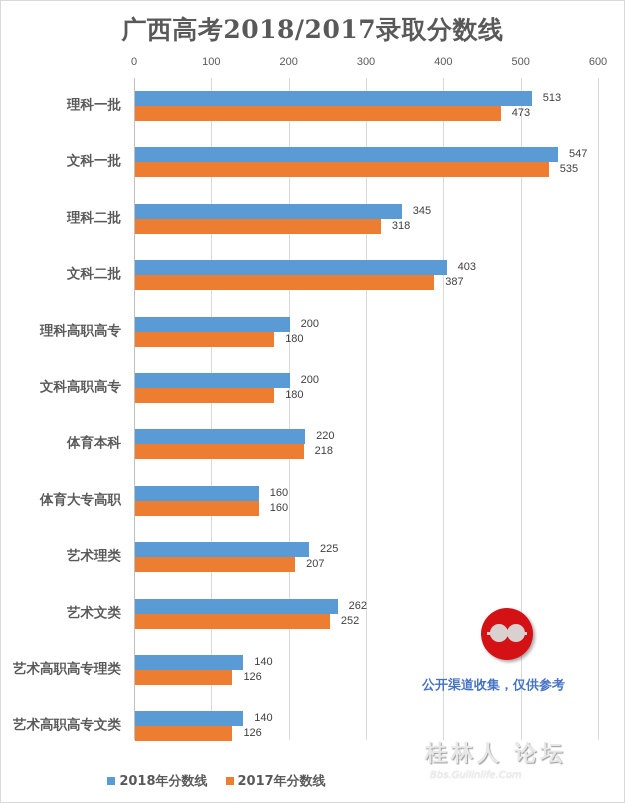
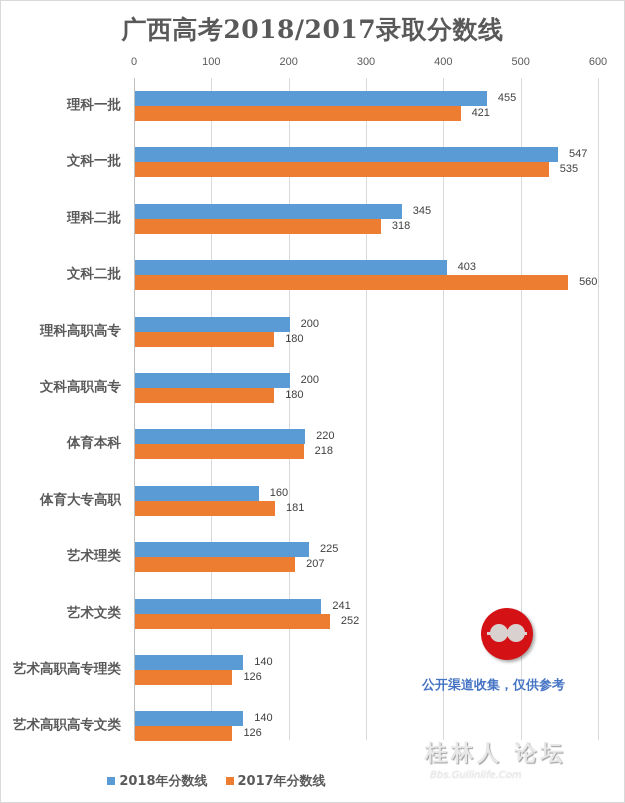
2018年分数线/理科一批: 513 -> 455
2017年分数线/理科一批: 473 -> 421
2017年分数线/文科二批: 387 -> 560
2017年分数线/体育大专高职: 160 -> 181
2018年分数线/艺术文类: 262 -> 241
